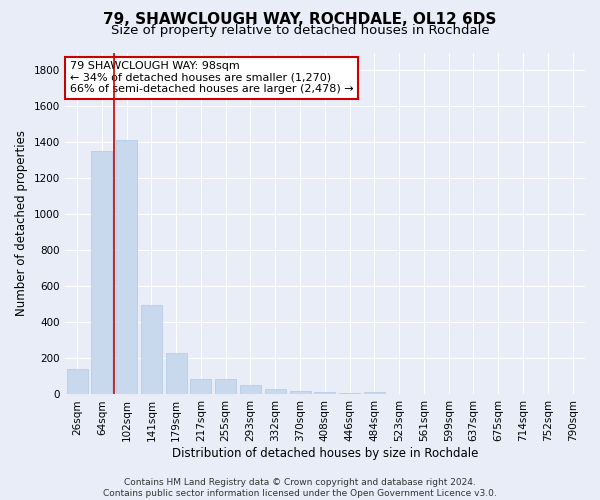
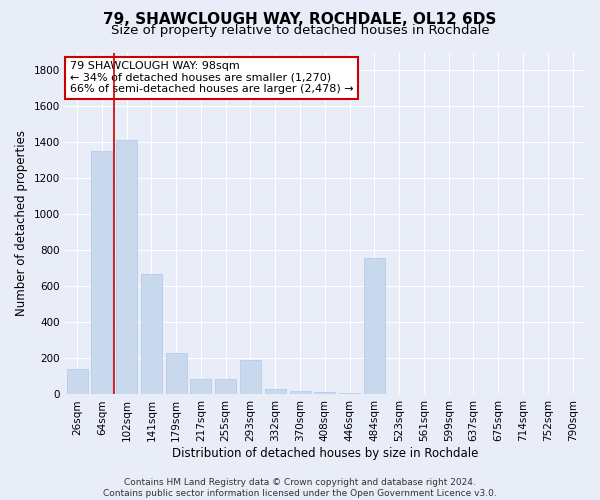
141sqm: 500 -> 670
293sqm: 50 -> 190
484sqm: 20 -> 760
